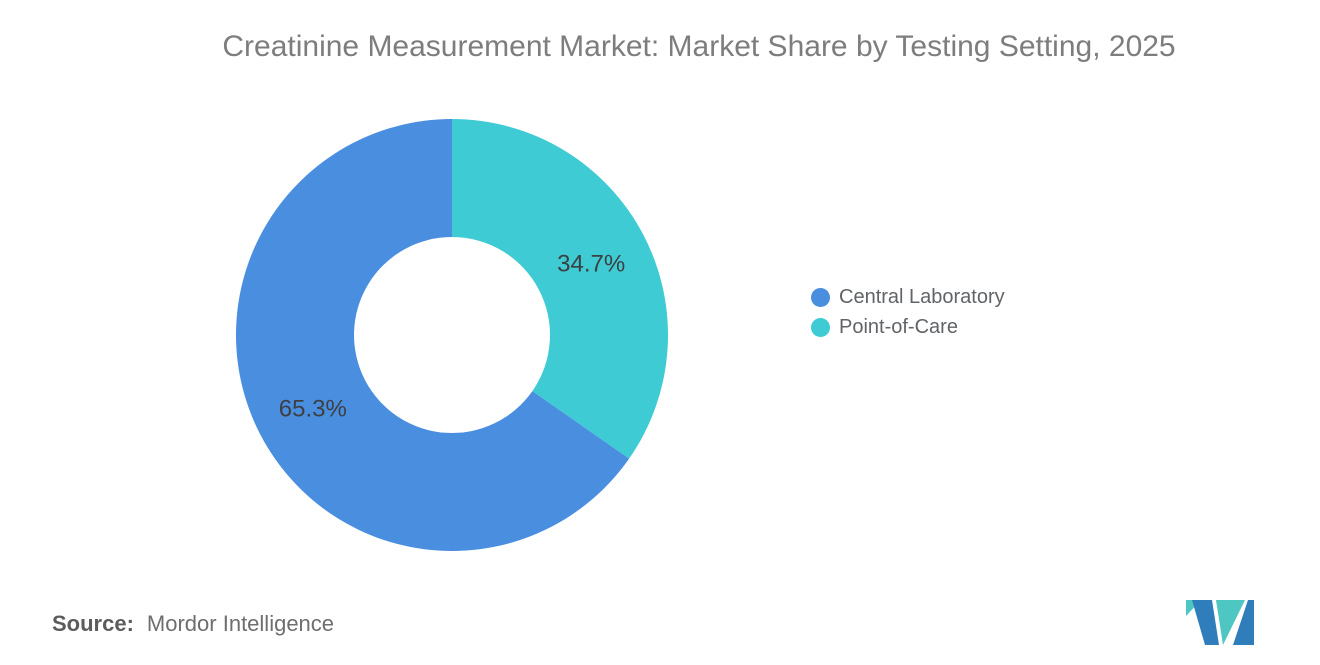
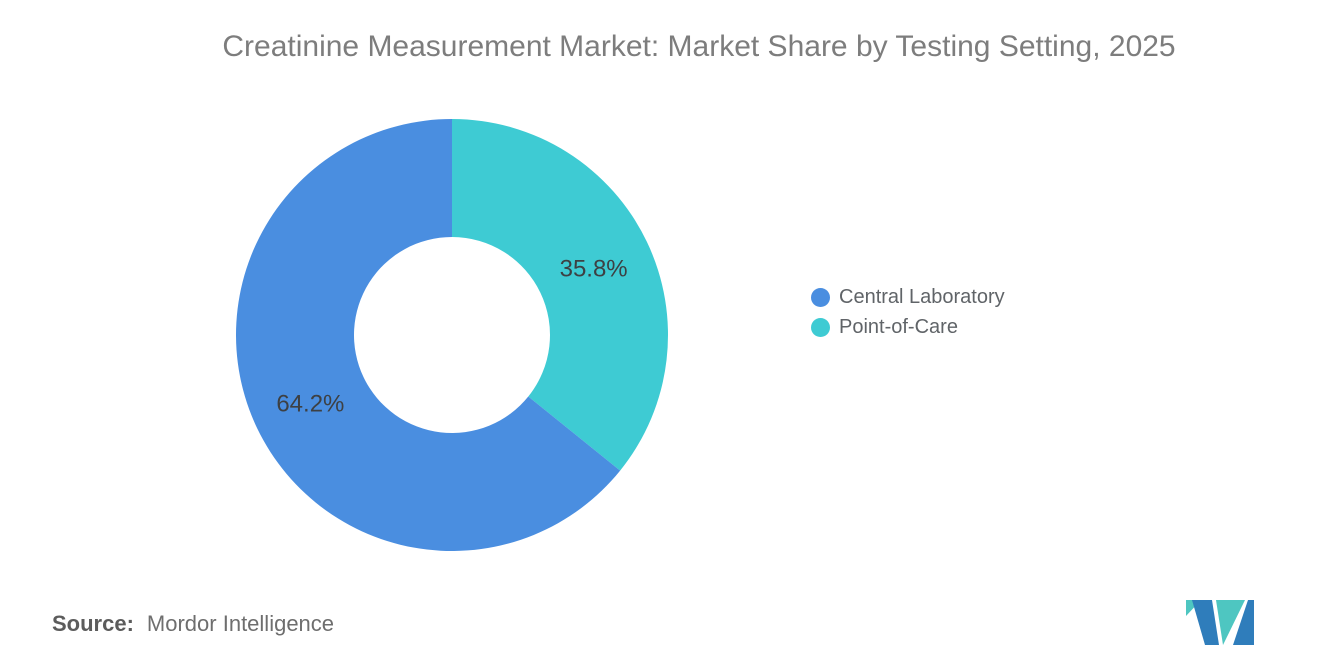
Central Laboratory: 65.3% -> 64.2%
Point-of-Care: 34.7% -> 35.8%
